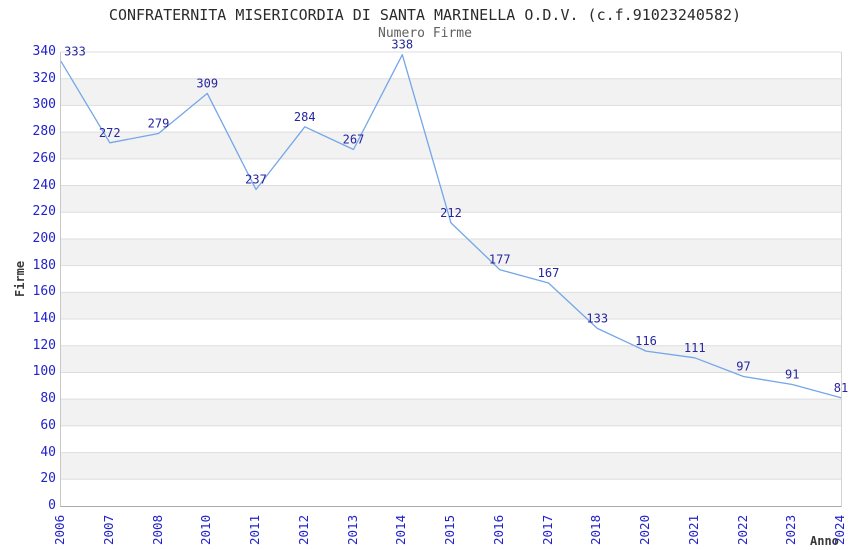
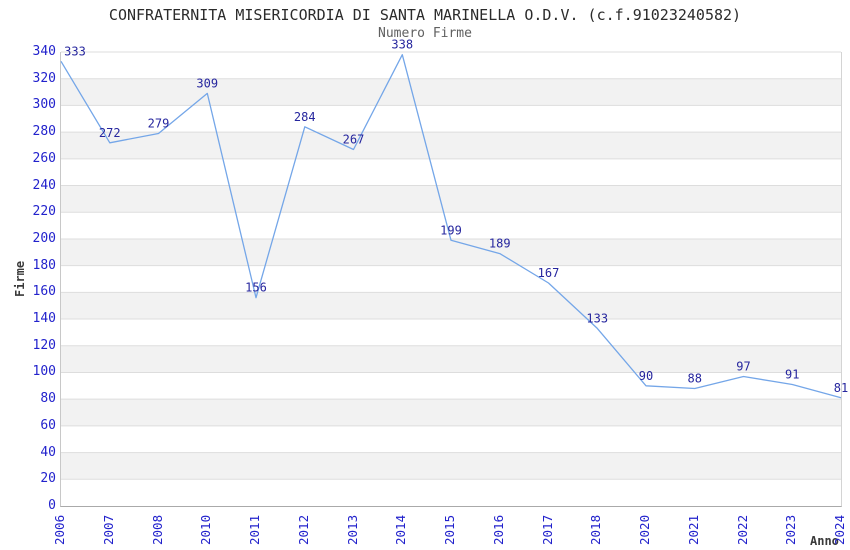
2011: 237 -> 156
2015: 212 -> 199
2016: 177 -> 189
2020: 116 -> 90
2021: 111 -> 88
